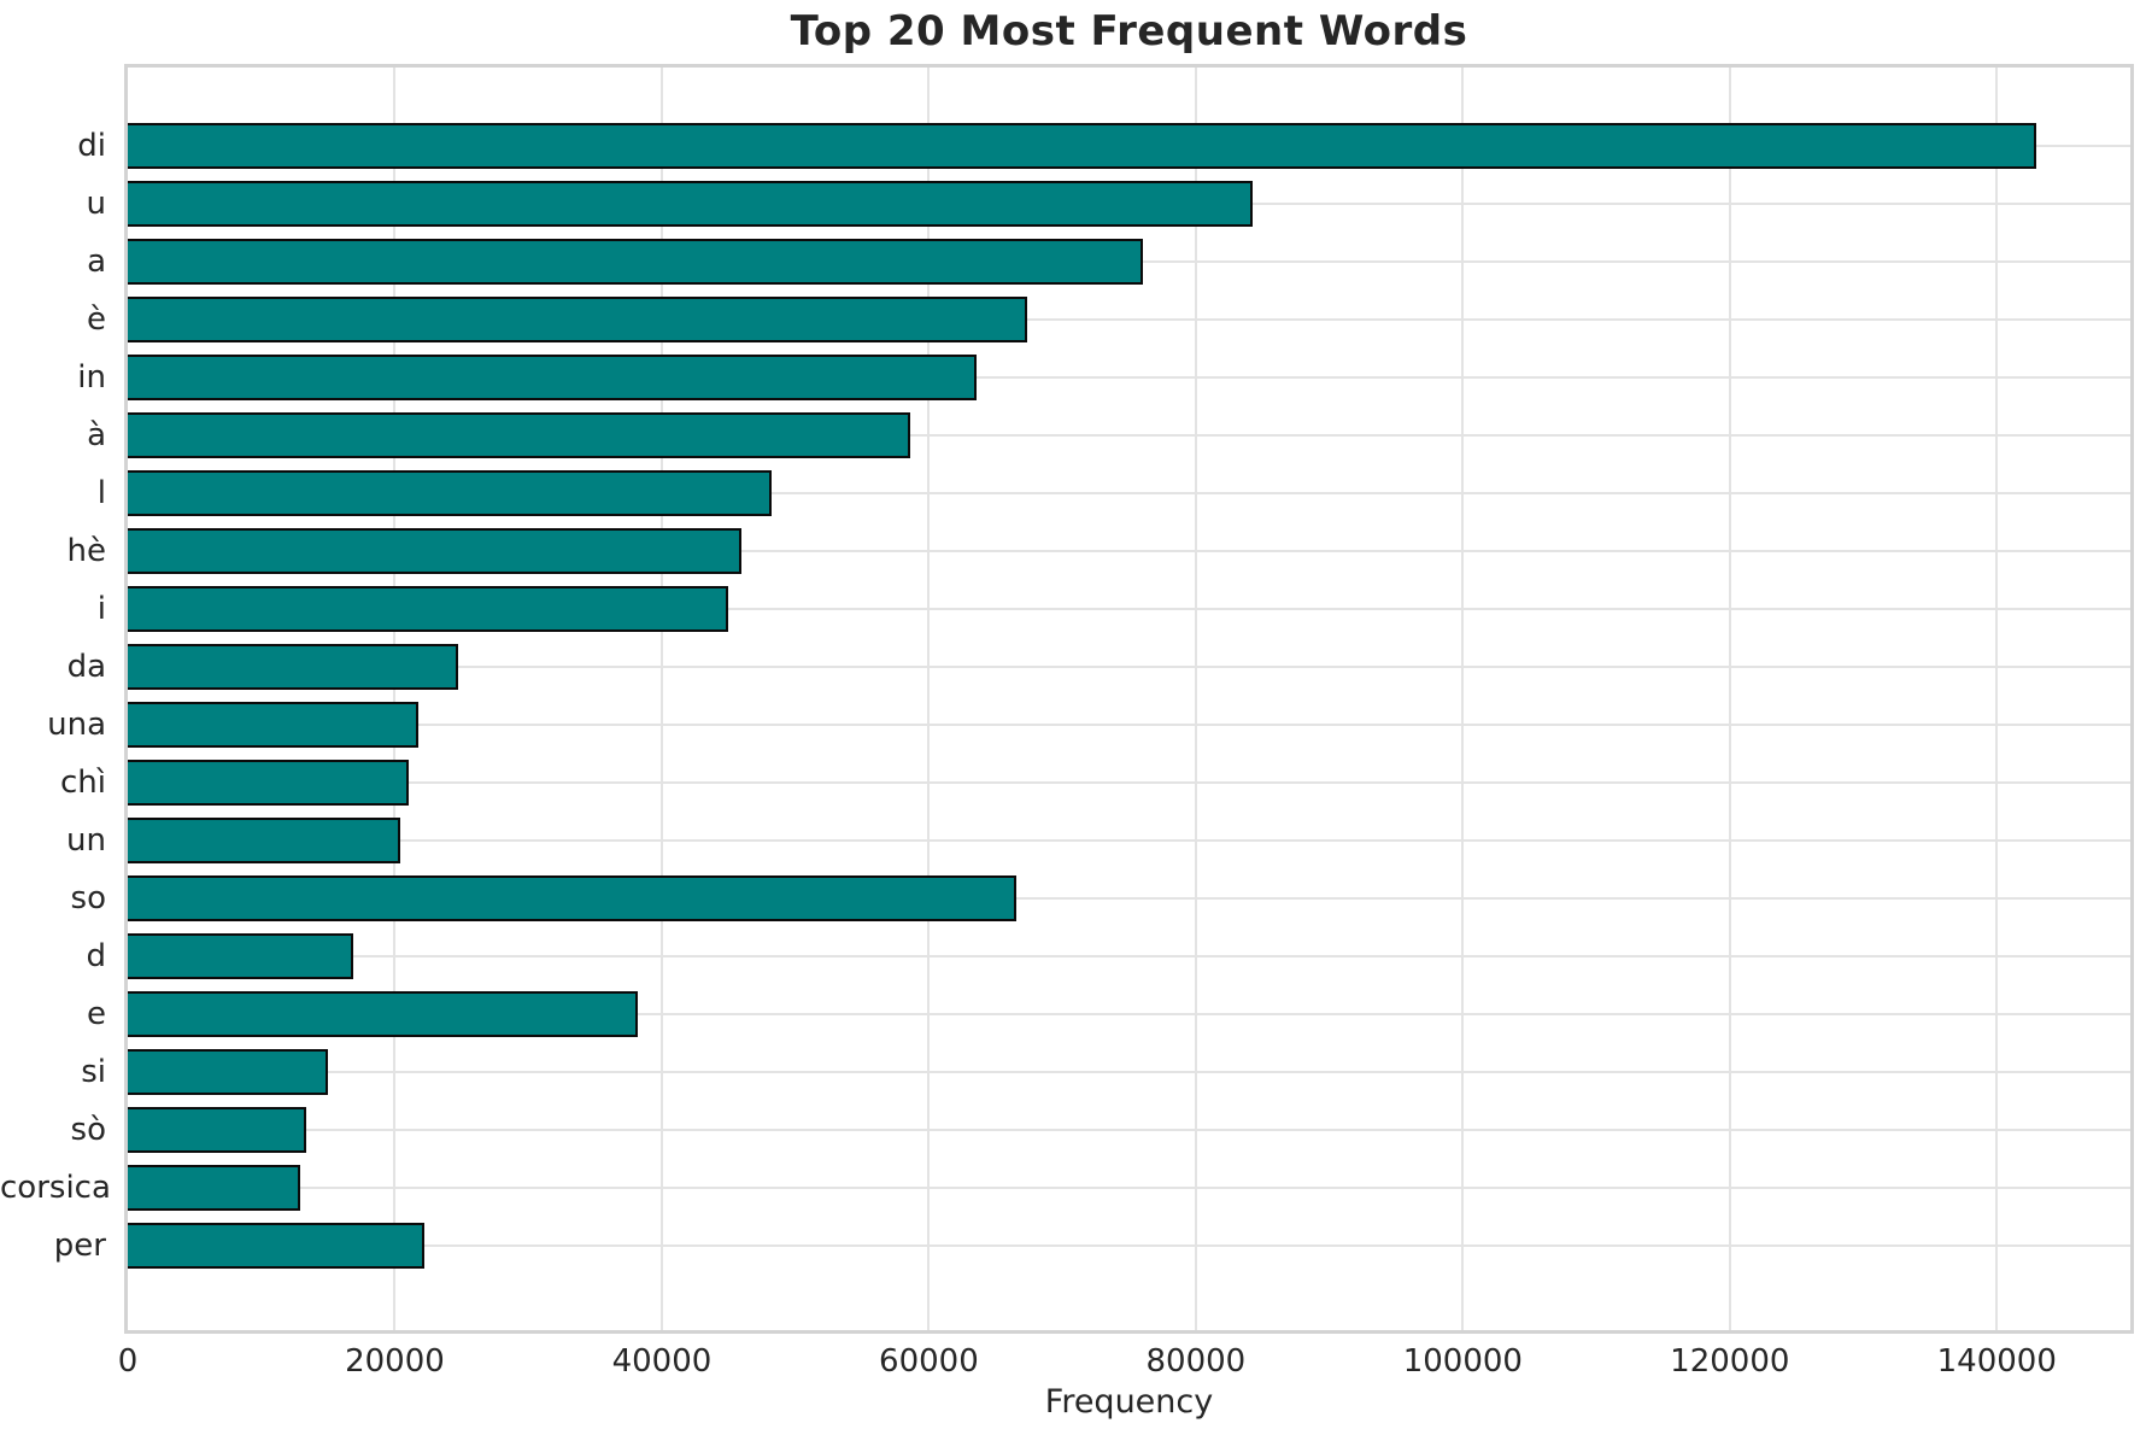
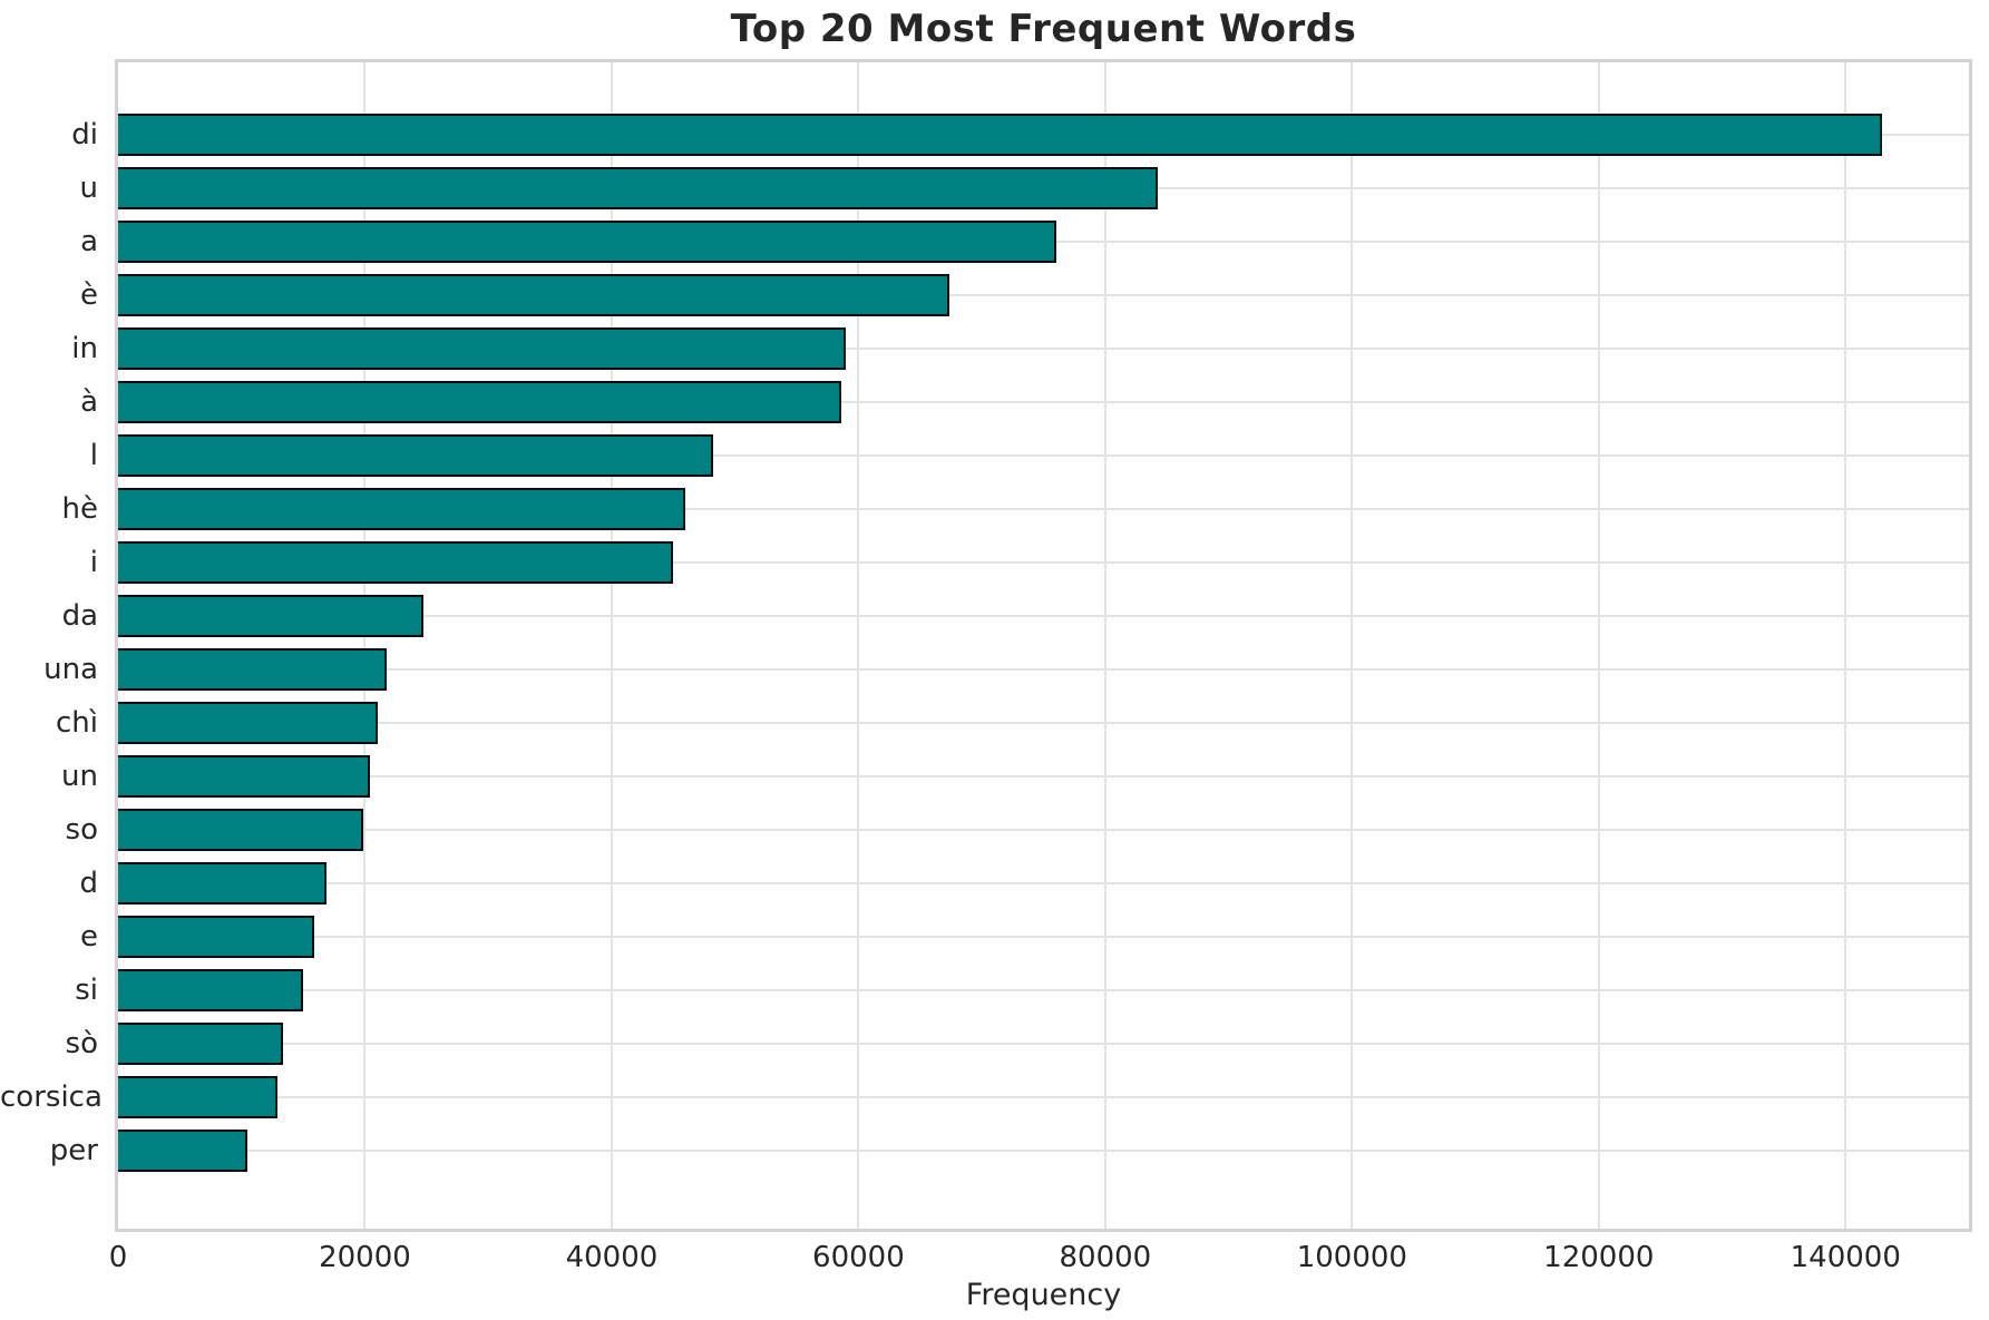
in: 63600 -> 59000
so: 66600 -> 19900
e: 38200 -> 15900
per: 22200 -> 10500
